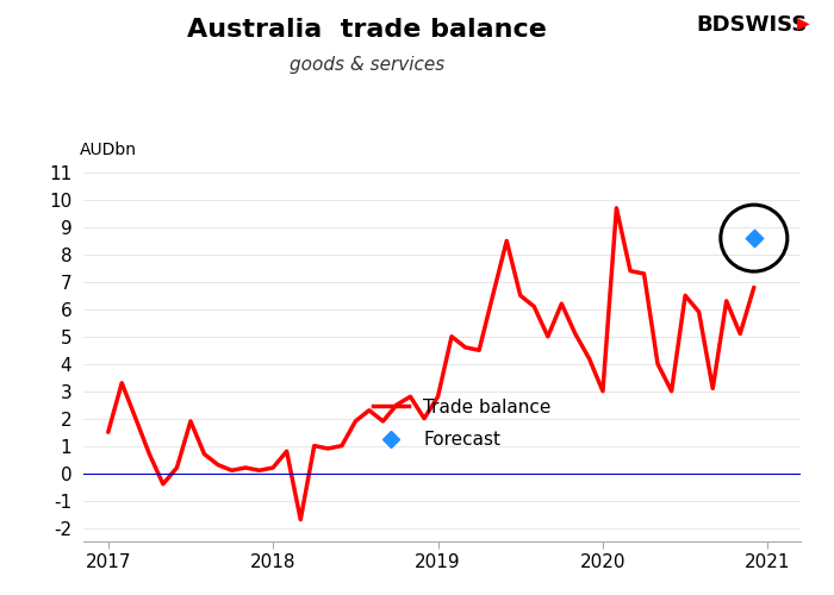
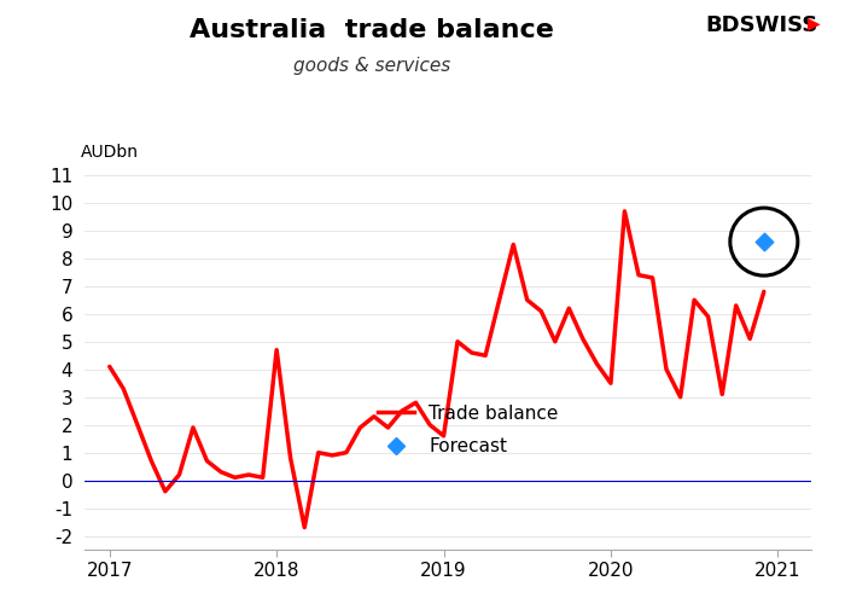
Trade balance/2017: 1.5 -> 4.1
Trade balance/2018: 0.2 -> 4.7
Trade balance/2019: 2.8 -> 1.6
Trade balance/2020: 3.0 -> 3.5
